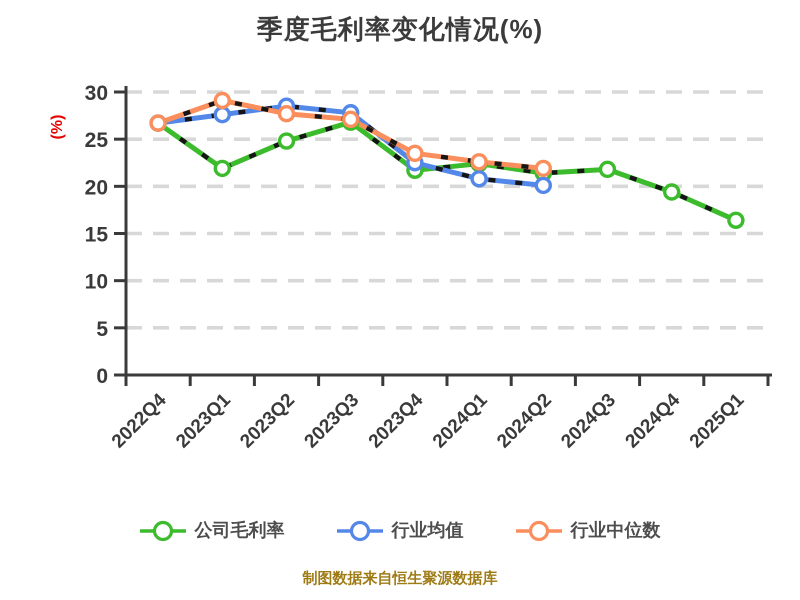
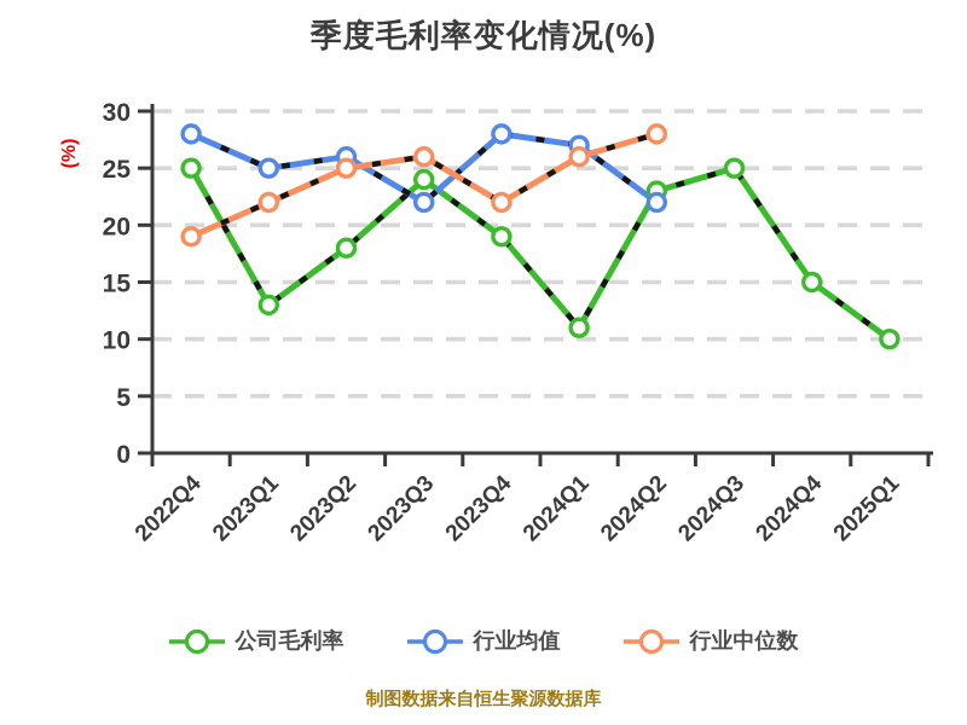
公司毛利率/2022Q4: 27 -> 25
行业均值/2022Q4: 27 -> 28
行业中位数/2022Q4: 27 -> 19
公司毛利率/2023Q1: 22 -> 13
行业均值/2023Q1: 28 -> 25
行业中位数/2023Q1: 29 -> 22
公司毛利率/2023Q2: 25 -> 18
行业均值/2023Q2: 28 -> 26
行业中位数/2023Q2: 28 -> 25
公司毛利率/2023Q3: 27 -> 24
行业均值/2023Q3: 28 -> 22
行业中位数/2023Q3: 27 -> 26
公司毛利率/2023Q4: 22 -> 19
行业均值/2023Q4: 22 -> 28
行业中位数/2023Q4: 24 -> 22
公司毛利率/2024Q1: 22 -> 11
行业均值/2024Q1: 21 -> 27
行业中位数/2024Q1: 23 -> 26
公司毛利率/2024Q2: 21 -> 23
行业均值/2024Q2: 20 -> 22
行业中位数/2024Q2: 22 -> 28
公司毛利率/2024Q3: 22 -> 25
公司毛利率/2024Q4: 19 -> 15
公司毛利率/2025Q1: 16 -> 10
